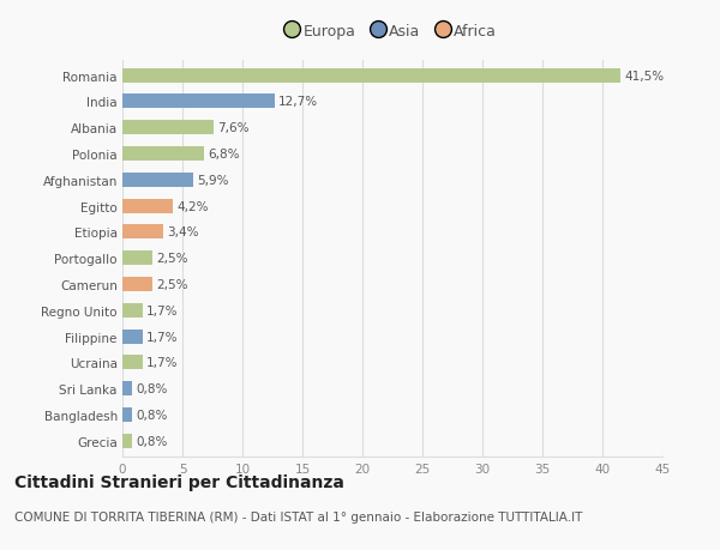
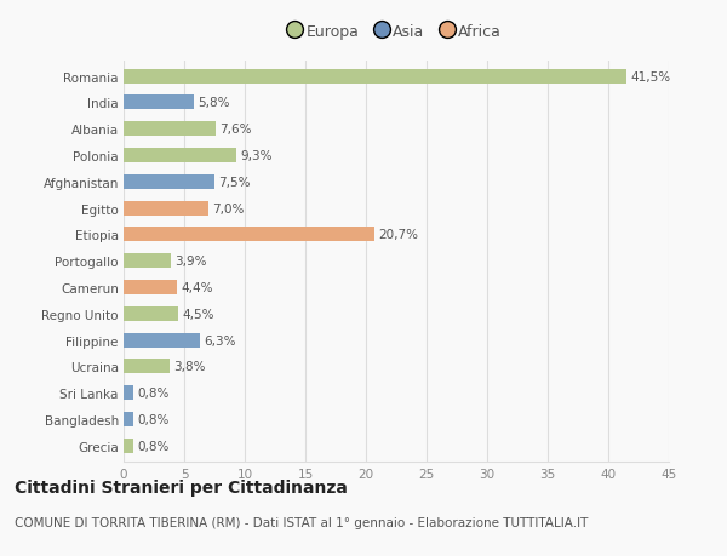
India: 12,7% -> 5,8%
Polonia: 6,8% -> 9,3%
Afghanistan: 5,9% -> 7,5%
Egitto: 4,2% -> 7,0%
Etiopia: 3,4% -> 20,7%
Portogallo: 2,5% -> 3,9%
Camerun: 2,5% -> 4,4%
Regno Unito: 1,7% -> 4,5%
Filippine: 1,7% -> 6,3%
Ucraina: 1,7% -> 3,8%
